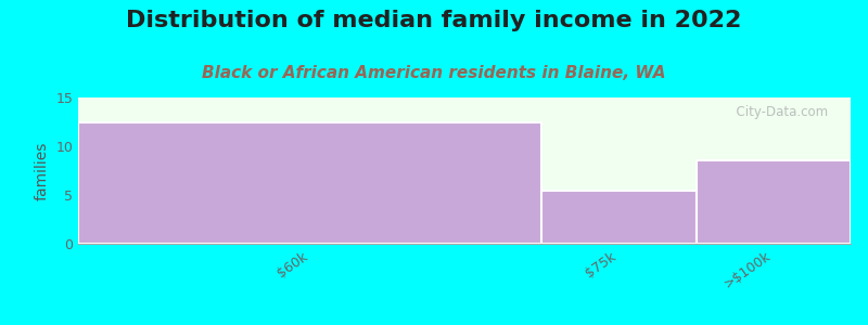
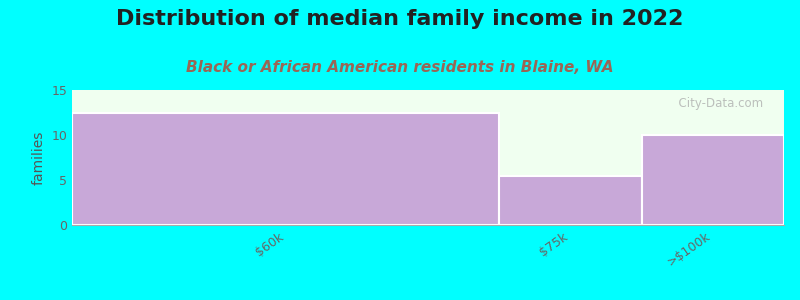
>$100k: 8.6 -> 10.0
